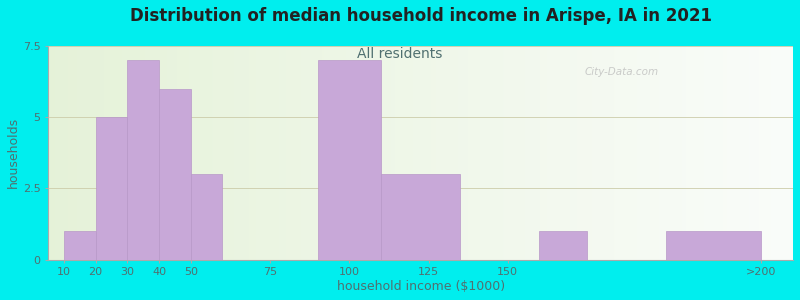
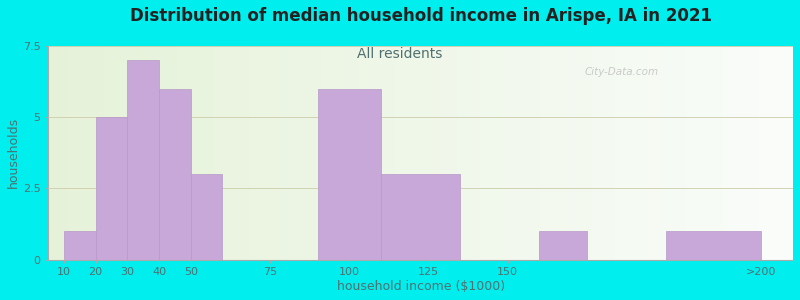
100: 7 -> 6
